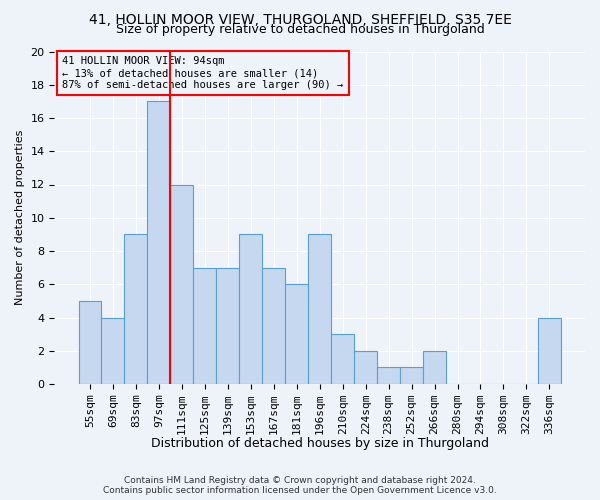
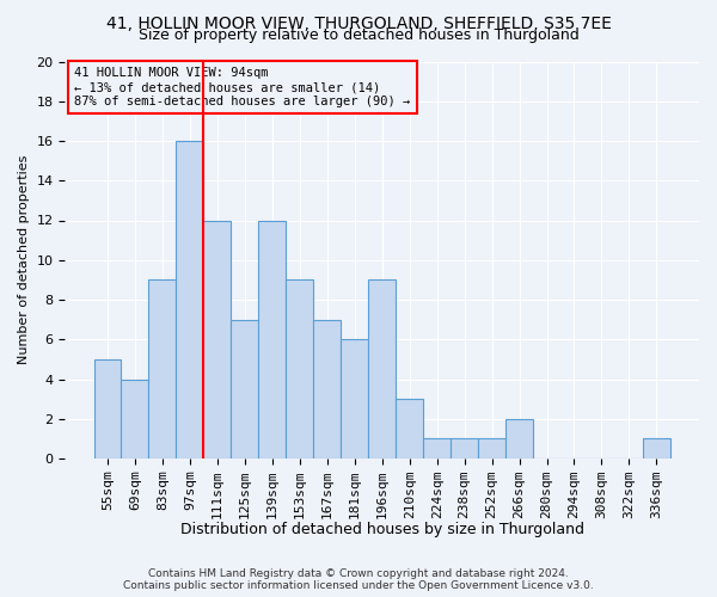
97sqm: 17 -> 16
139sqm: 7 -> 12
224sqm: 2 -> 1
336sqm: 4 -> 1
